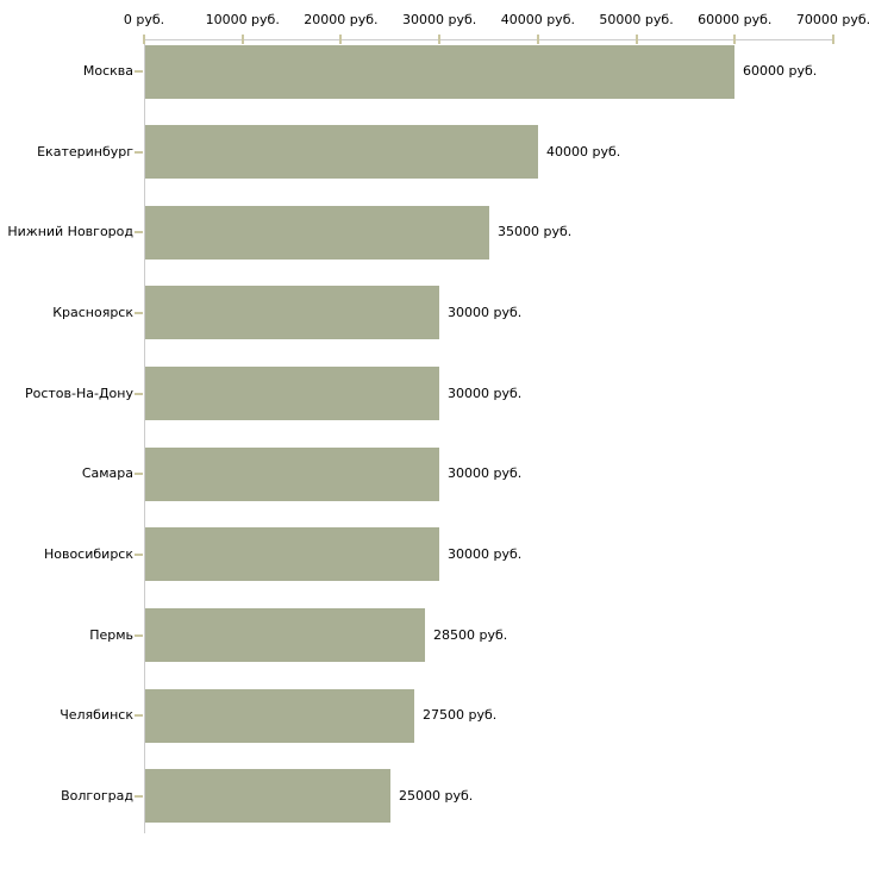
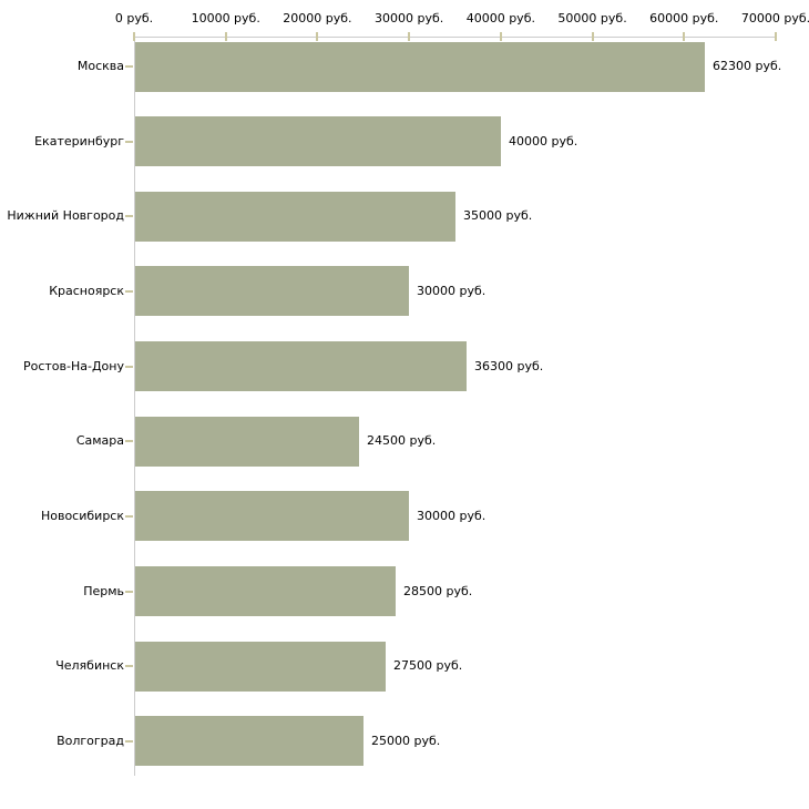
Москва: 60000 -> 62300
Ростов-На-Дону: 30000 -> 36300
Самара: 30000 -> 24500
